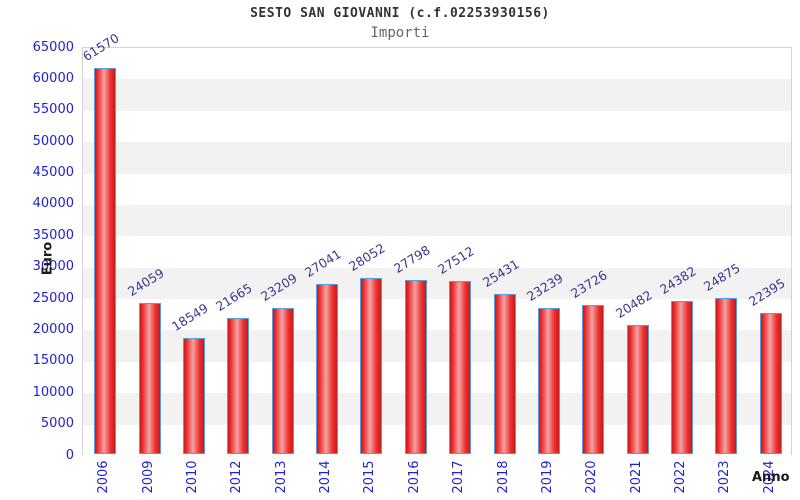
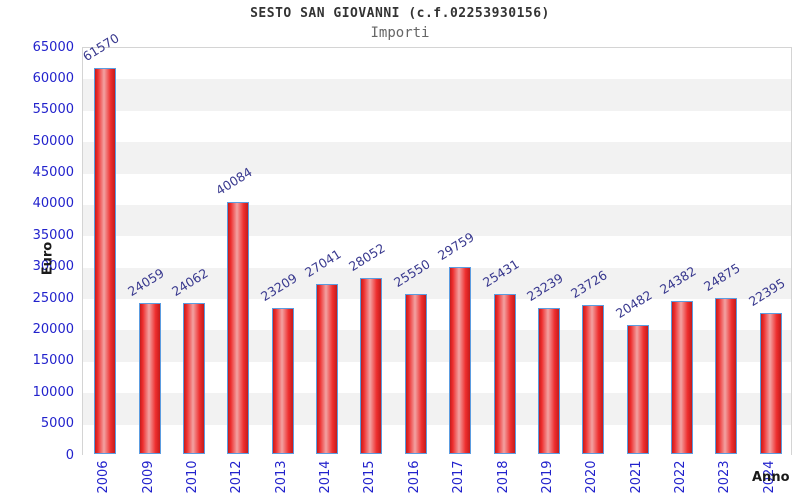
2010: 18549 -> 24062
2012: 21665 -> 40084
2016: 27798 -> 25550
2017: 27512 -> 29759
